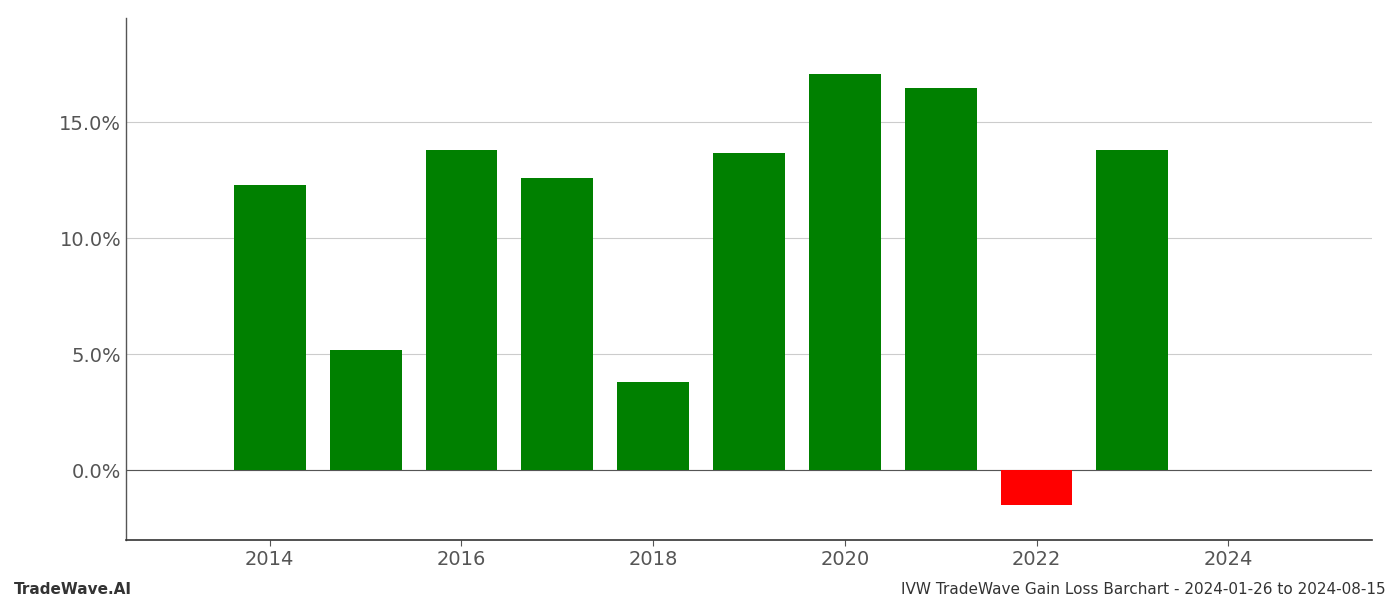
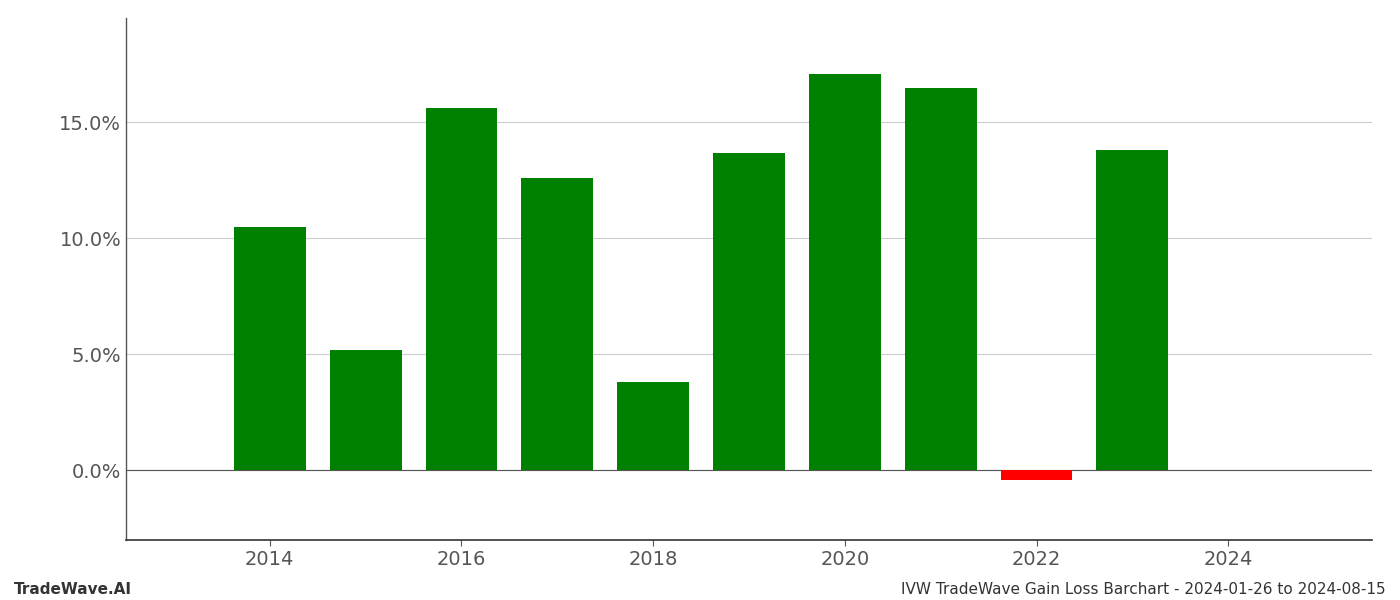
2014: 12.3% -> 10.5%
2016: 13.8% -> 15.6%
2022: -1.5% -> -0.4%
